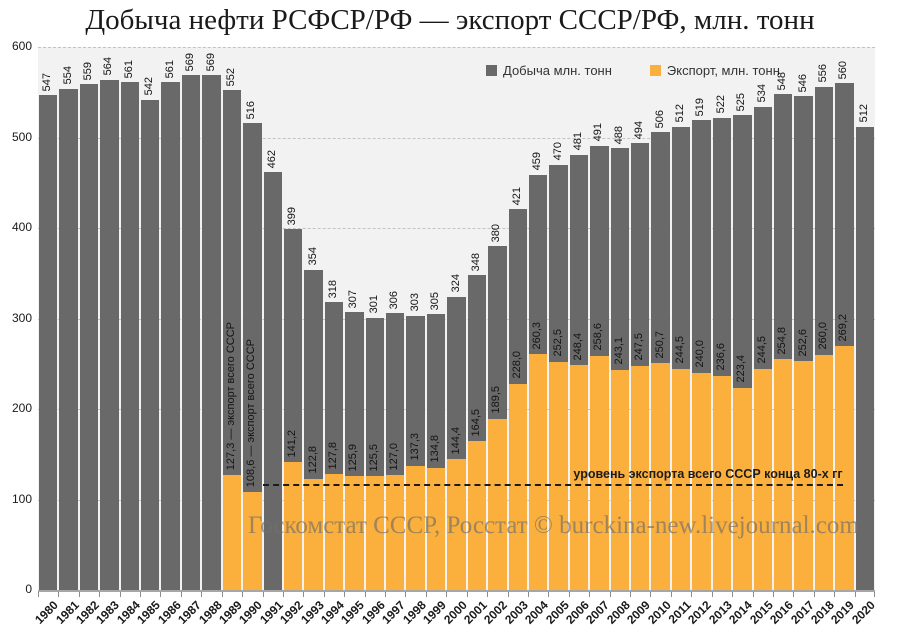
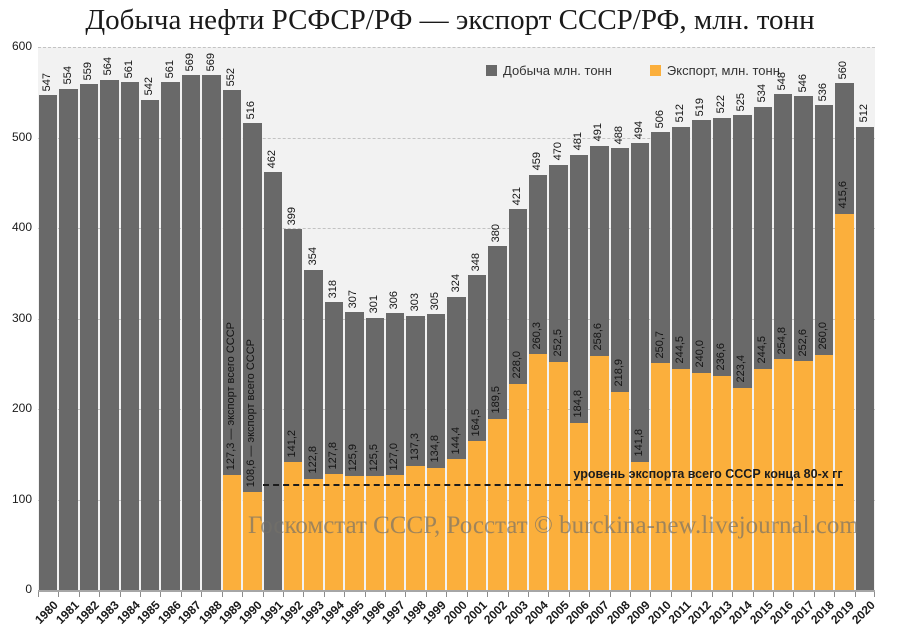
Экспорт, млн. тонн/2006: 248,4 -> 184,8
Экспорт, млн. тонн/2008: 243,1 -> 218,9
Экспорт, млн. тонн/2009: 247,5 -> 141,8
Добыча млн. тонн/2018: 556 -> 536
Экспорт, млн. тонн/2019: 269,2 -> 415,6
